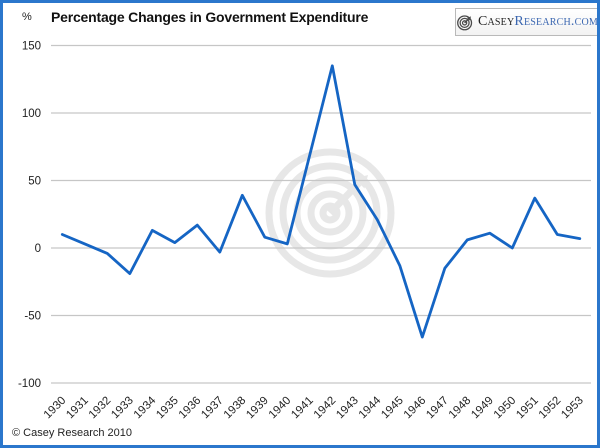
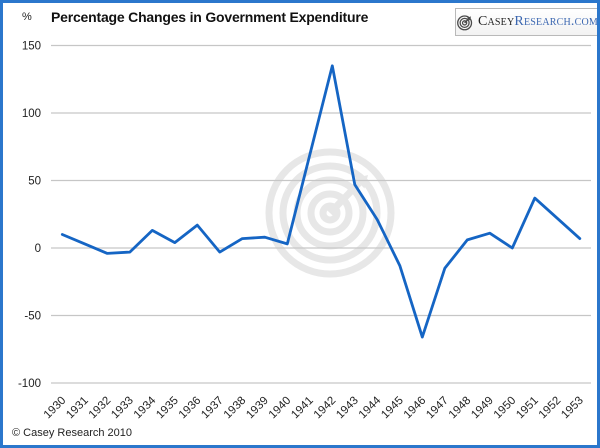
1933: -19 -> -3
1938: 39 -> 7
1952: 10 -> 22
